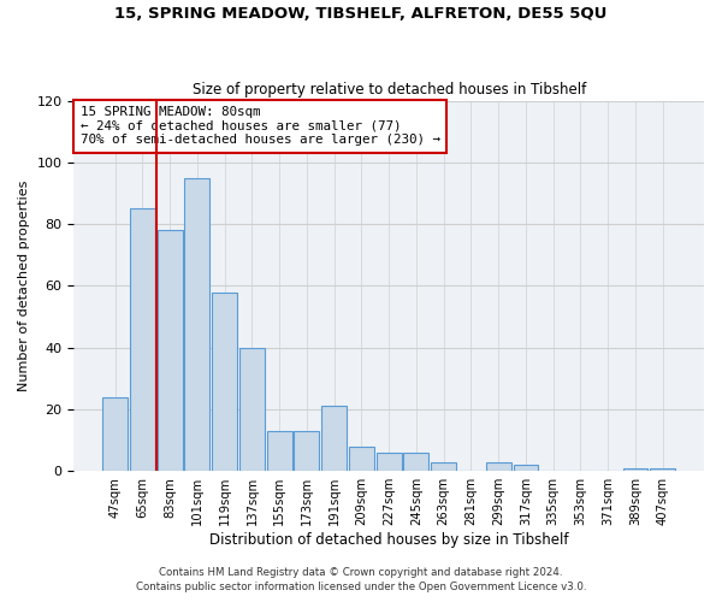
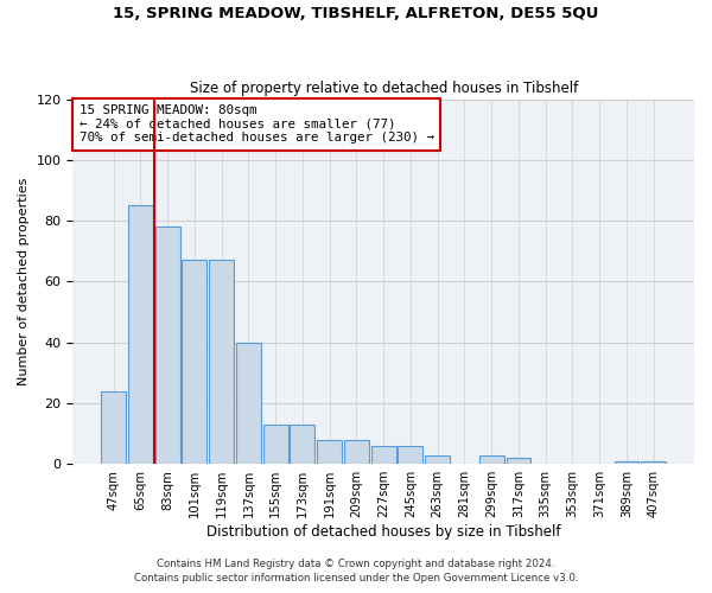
101sqm: 95 -> 67
119sqm: 58 -> 67
191sqm: 21 -> 8
